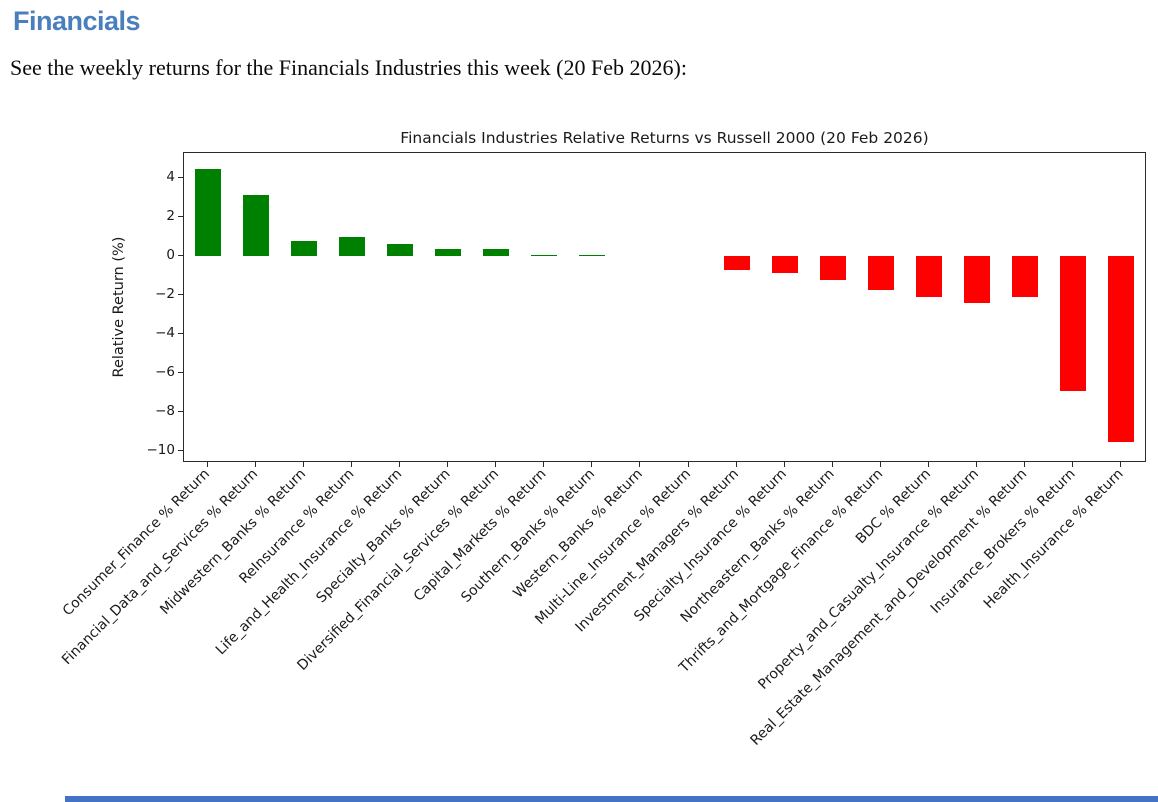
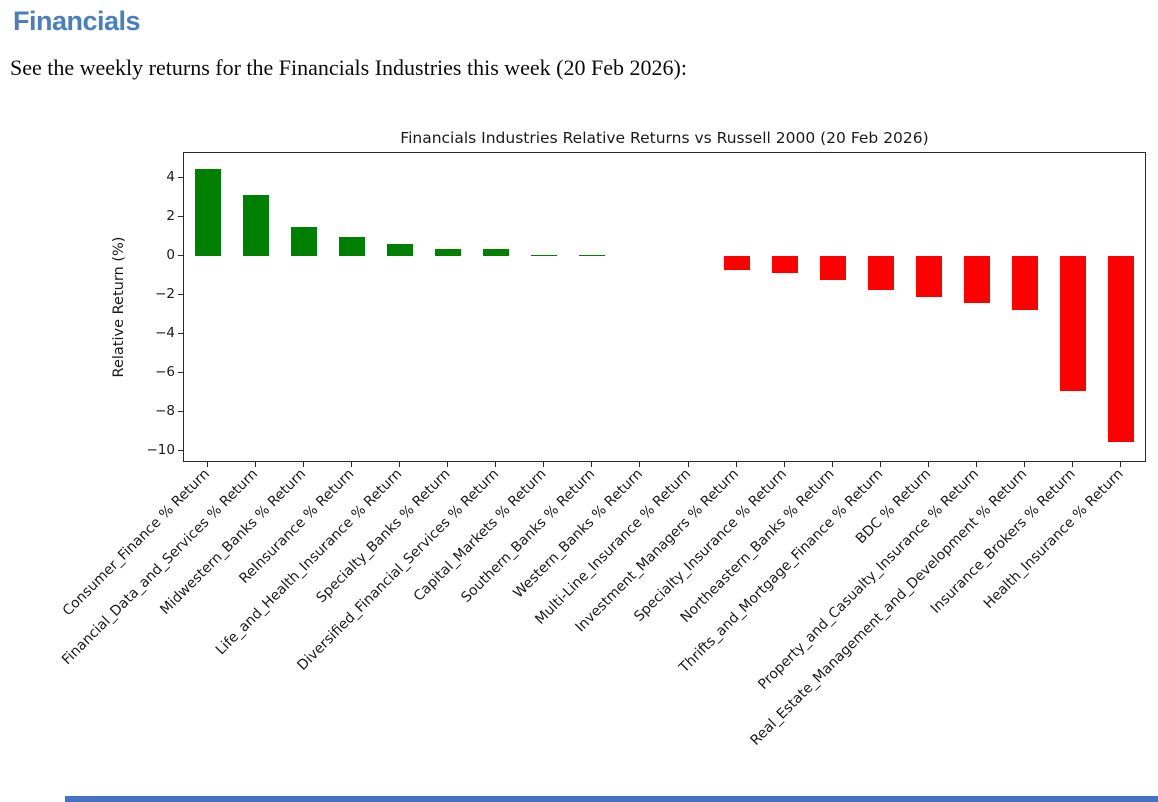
Midwestern_Banks % Return: 0.8 -> 1.5
Real_Estate_Management_and_Development % Return: -2.1 -> -2.8
